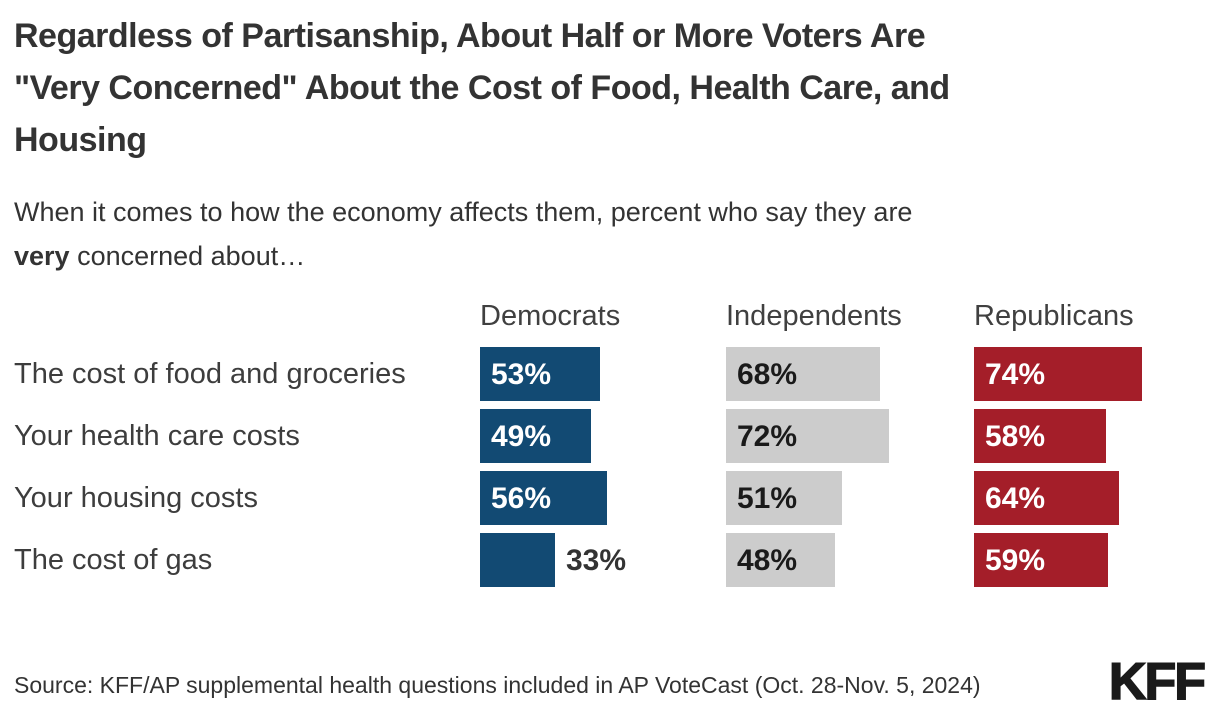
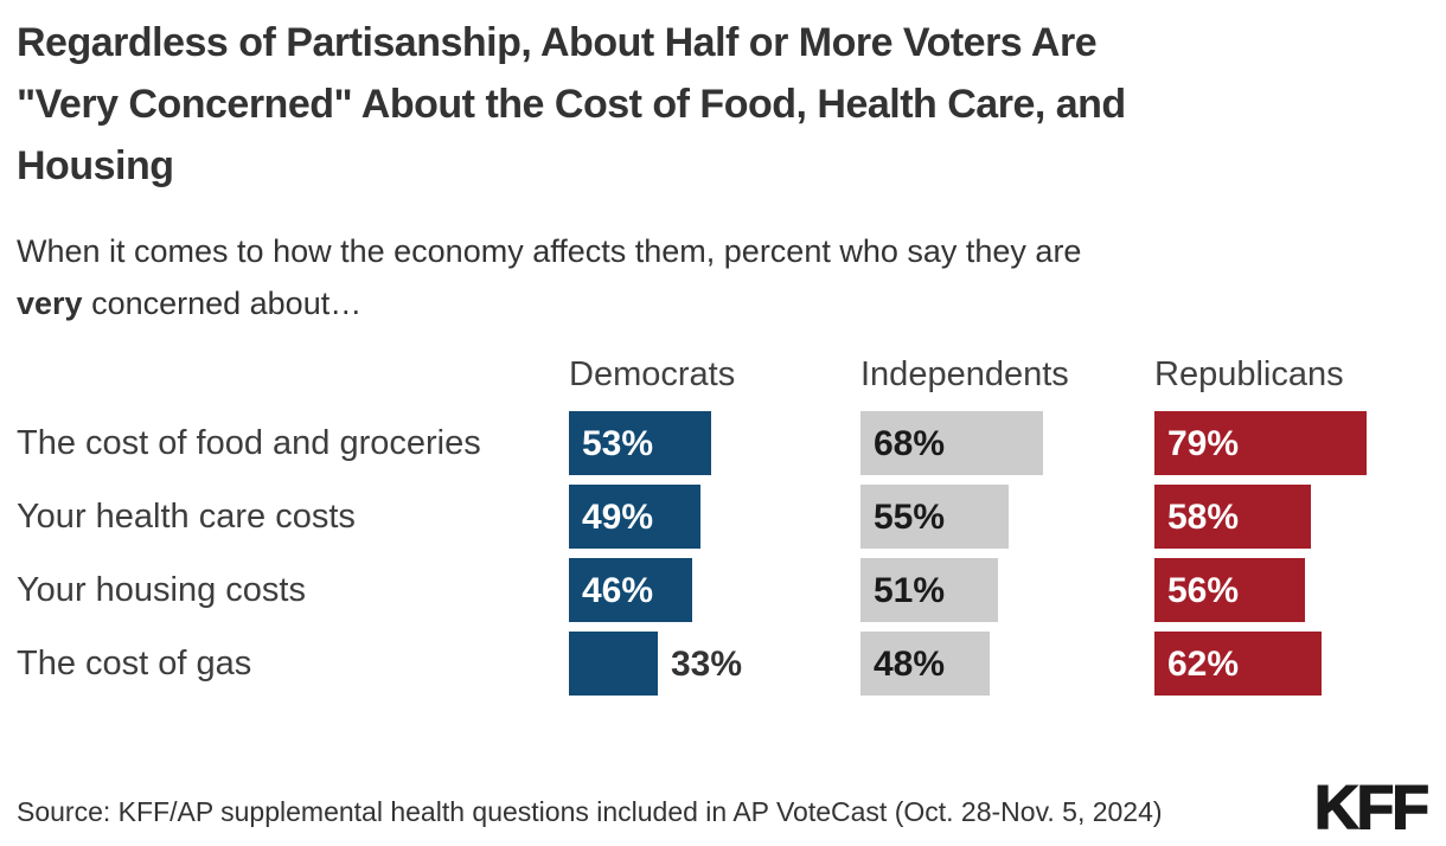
Republicans/The cost of food and groceries: 74% -> 79%
Independents/Your health care costs: 72% -> 55%
Democrats/Your housing costs: 56% -> 46%
Republicans/Your housing costs: 64% -> 56%
Republicans/The cost of gas: 59% -> 62%
